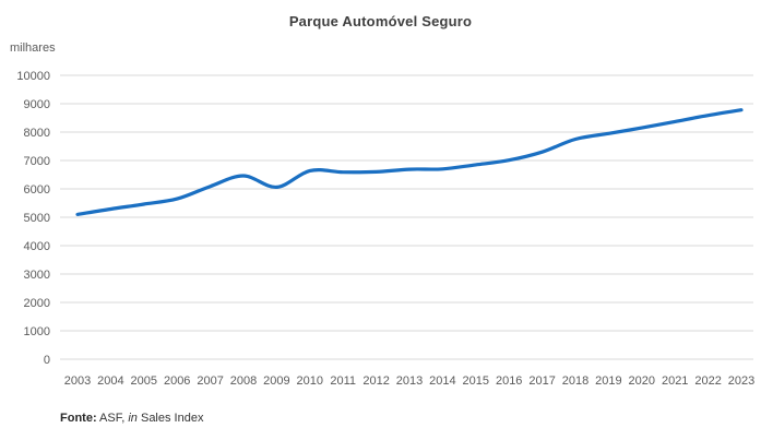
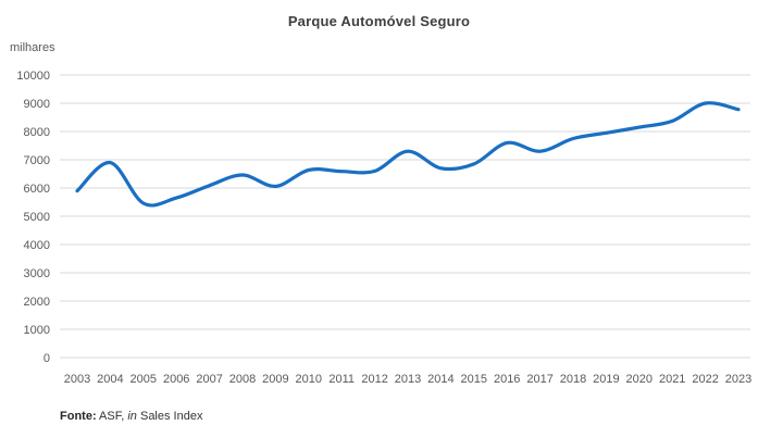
2003: 5100 -> 5900
2004: 5300 -> 6900
2013: 6700 -> 7300
2016: 7000 -> 7600
2022: 8600 -> 9000
